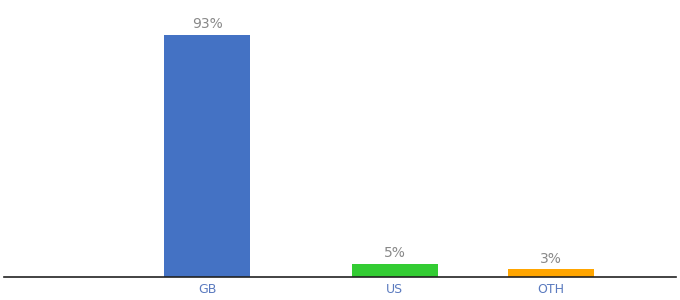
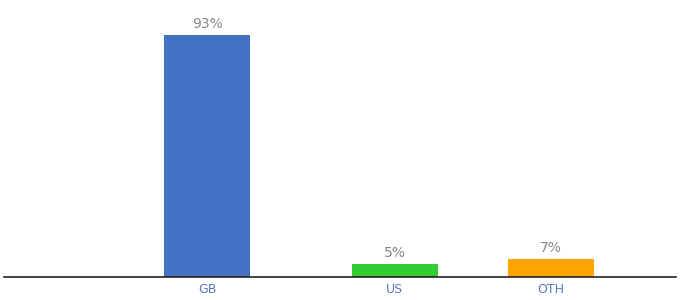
OTH: 3% -> 7%
